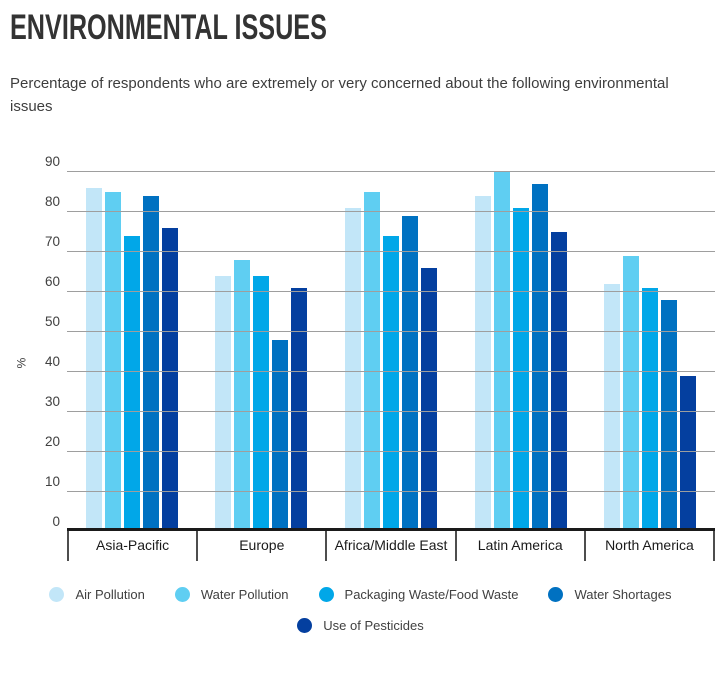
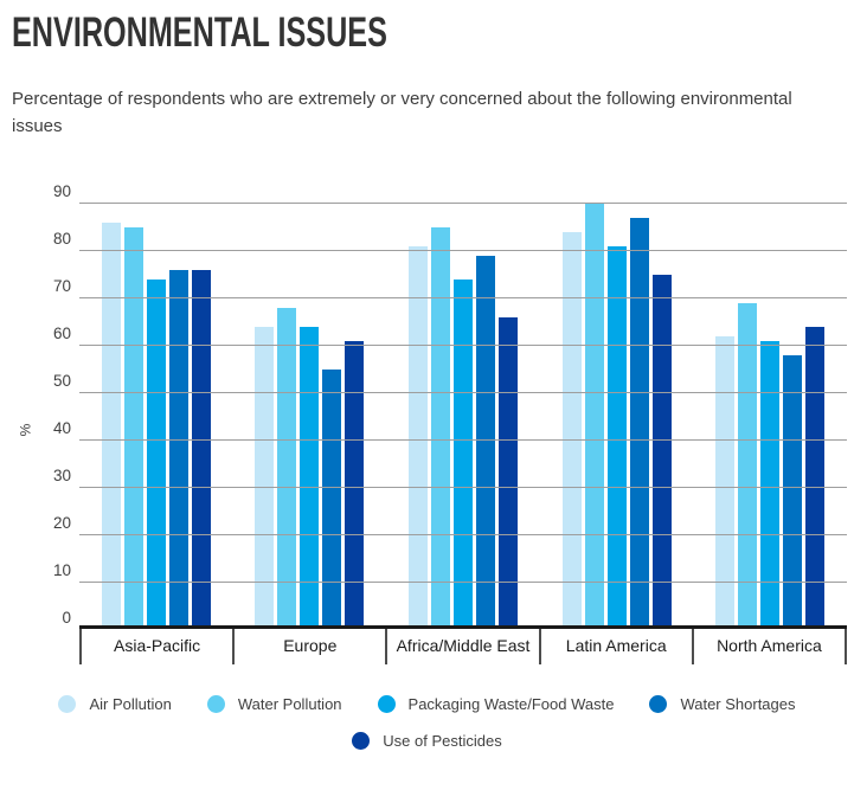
Water Shortages/Asia-Pacific: 83 -> 75
Water Shortages/Europe: 47 -> 54
Use of Pesticides/North America: 38 -> 63
